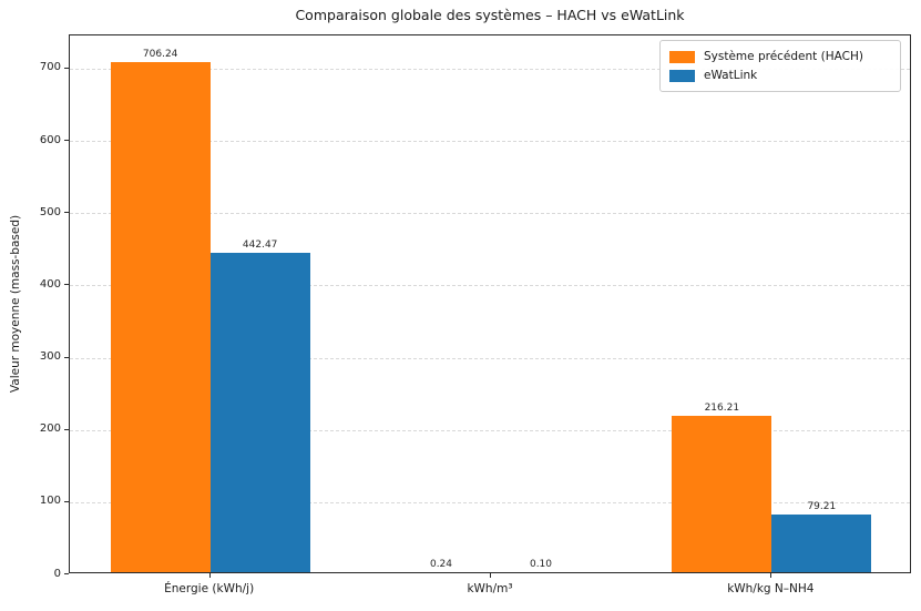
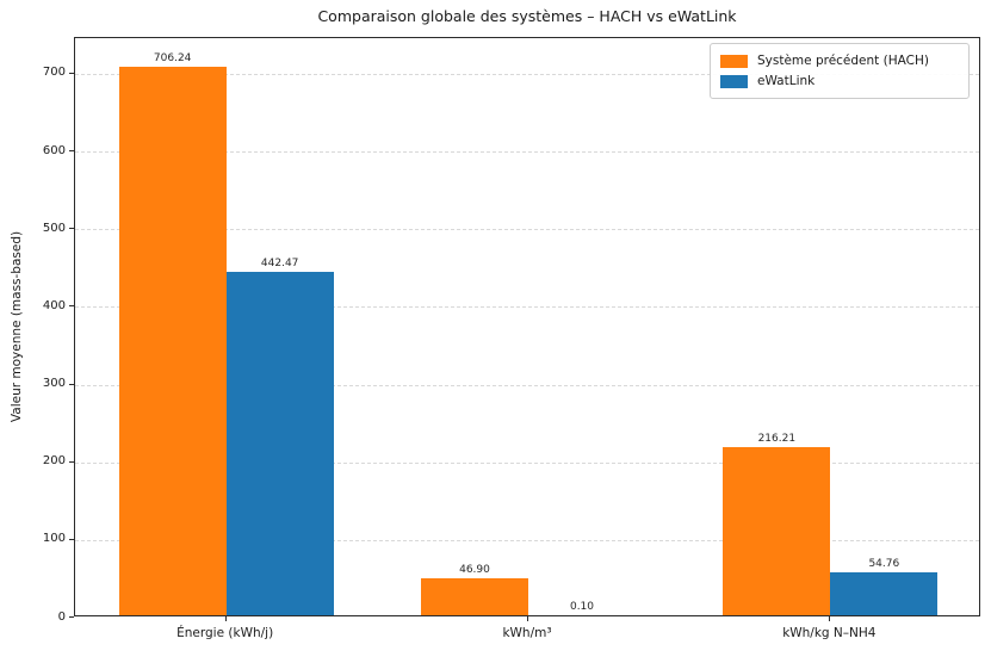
Système précédent (HACH)/kWh/m³: 0.24 -> 46.90
eWatLink/kWh/kg N–NH4: 79.21 -> 54.76
